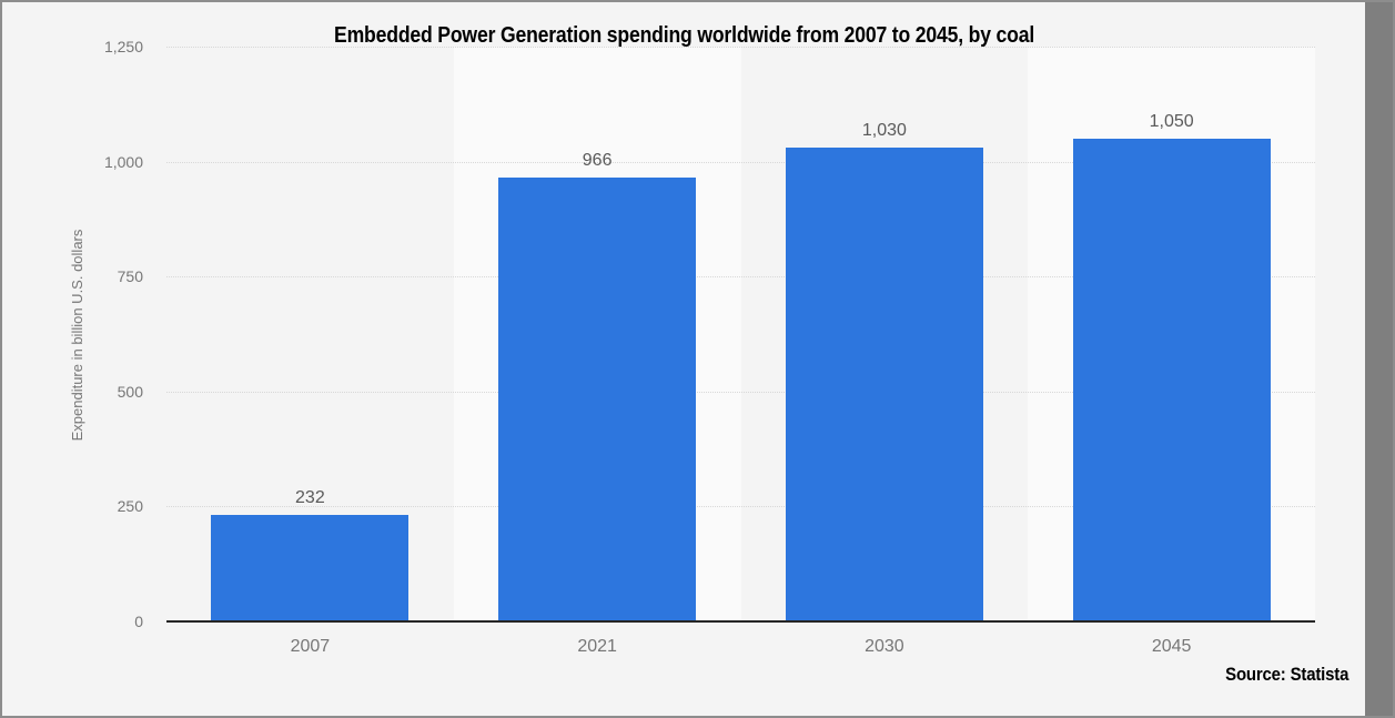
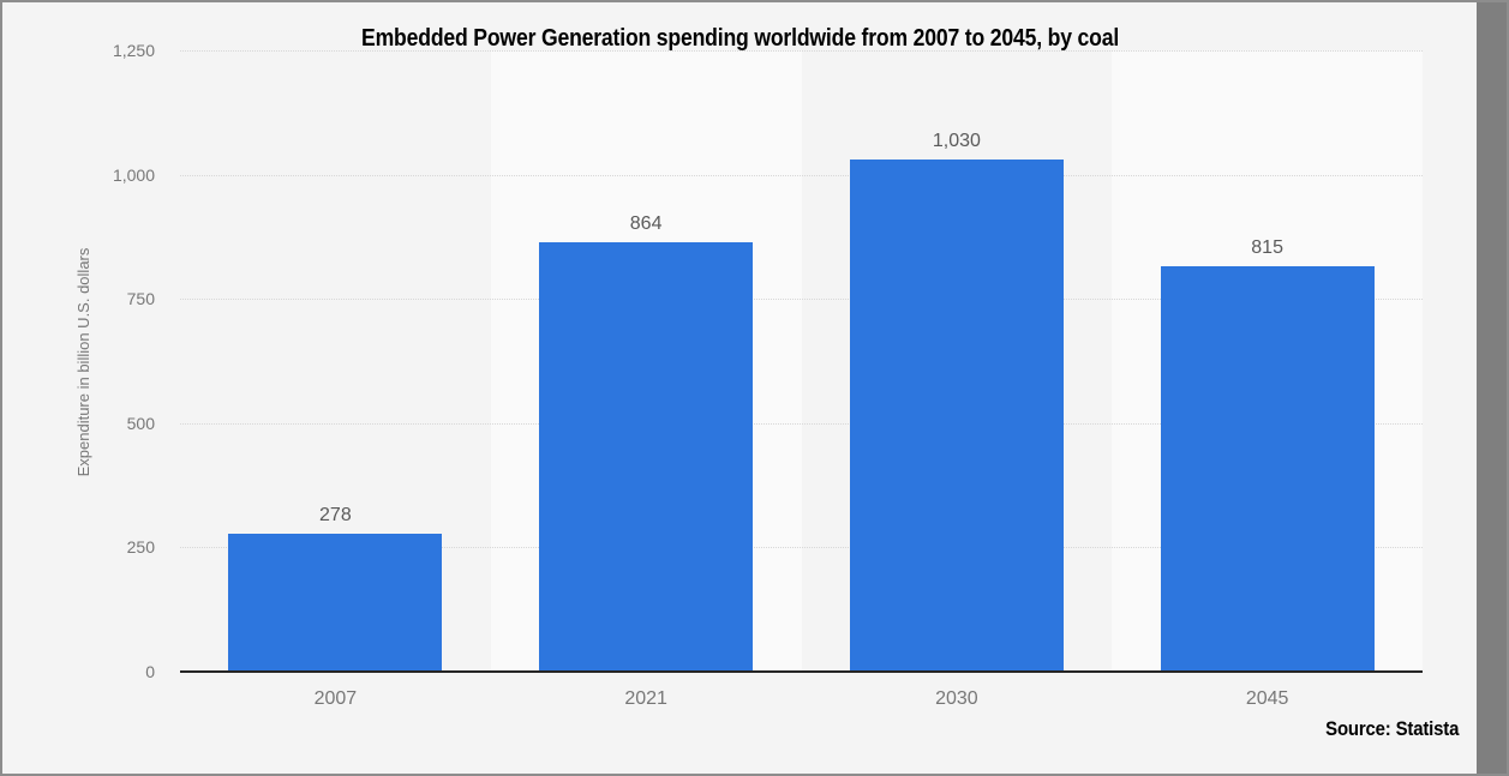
2007: 232 -> 278
2021: 966 -> 864
2045: 1,050 -> 815
